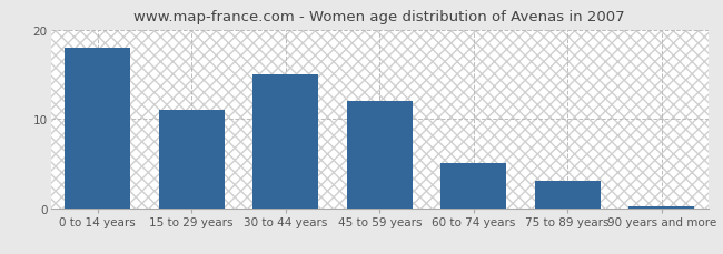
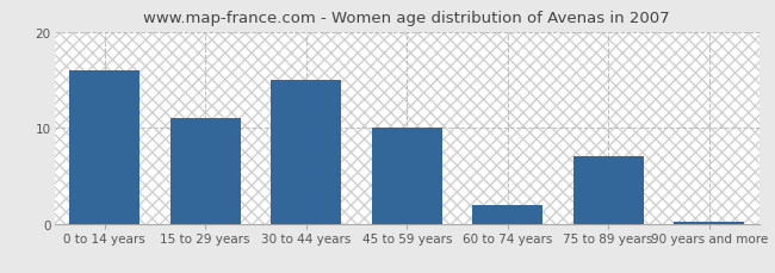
0 to 14 years: 18.0 -> 16.0
45 to 59 years: 12.0 -> 10.0
60 to 74 years: 5.0 -> 2.0
75 to 89 years: 3.0 -> 7.0
